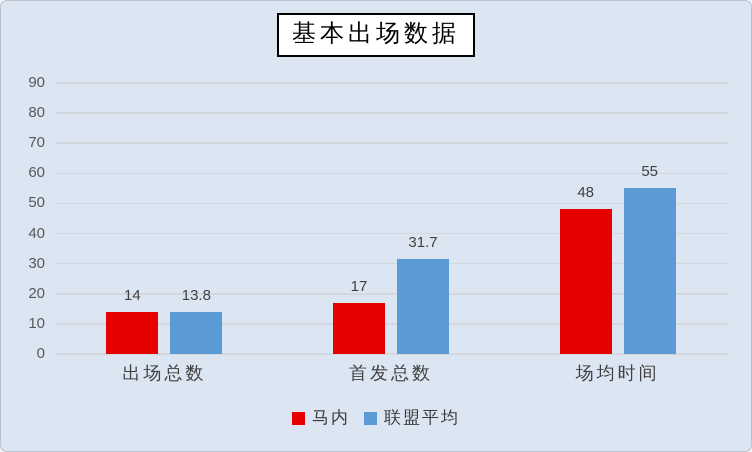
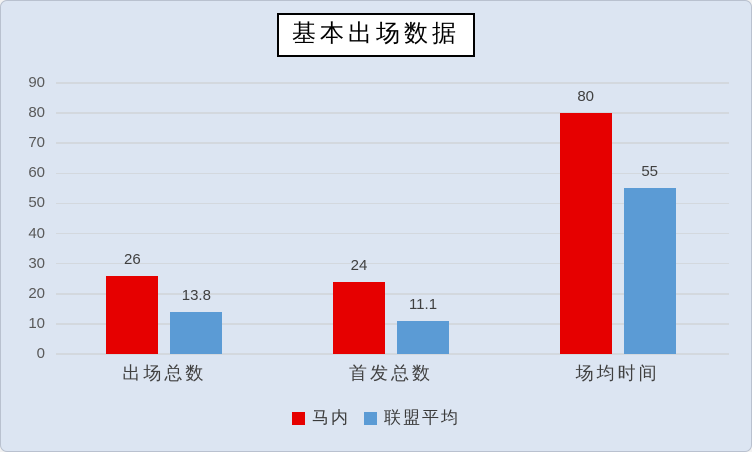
马内/出场总数: 14 -> 26
马内/首发总数: 17 -> 24
联盟平均/首发总数: 31.7 -> 11.1
马内/场均时间: 48 -> 80
